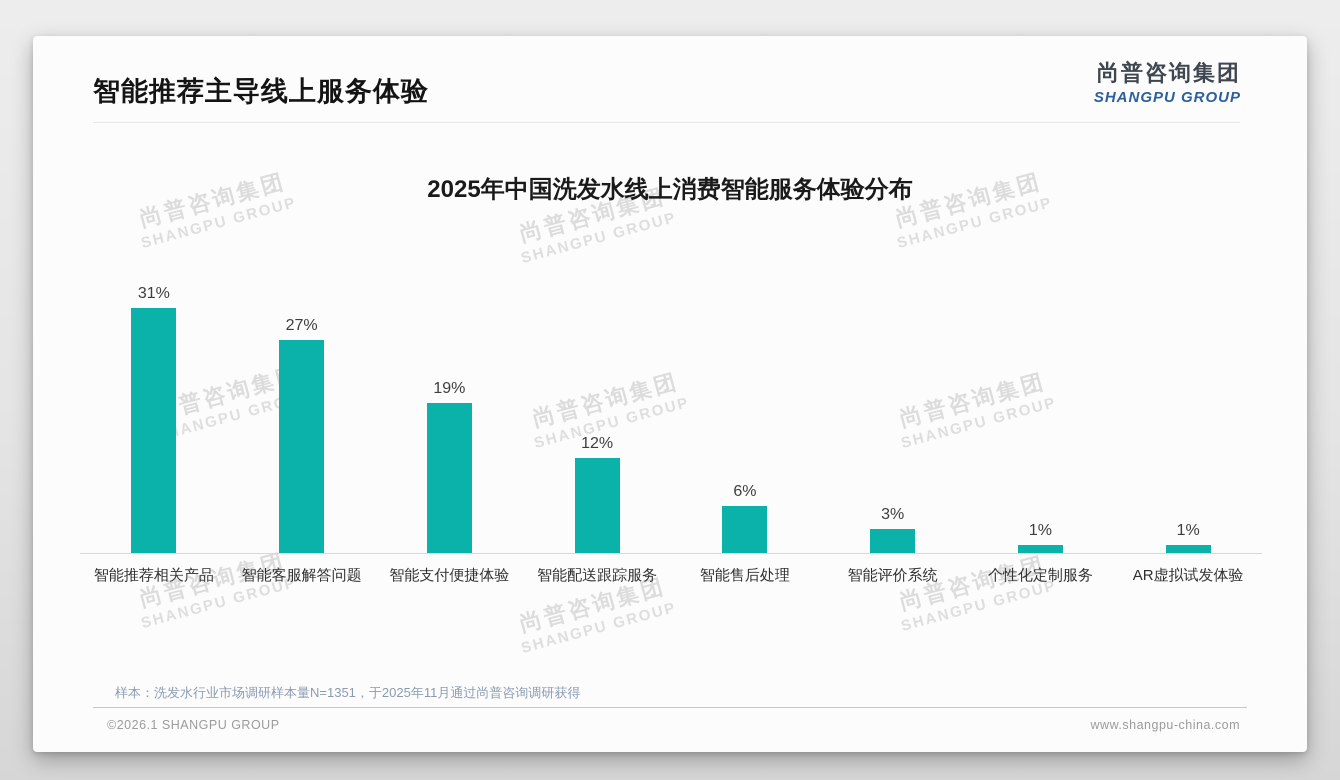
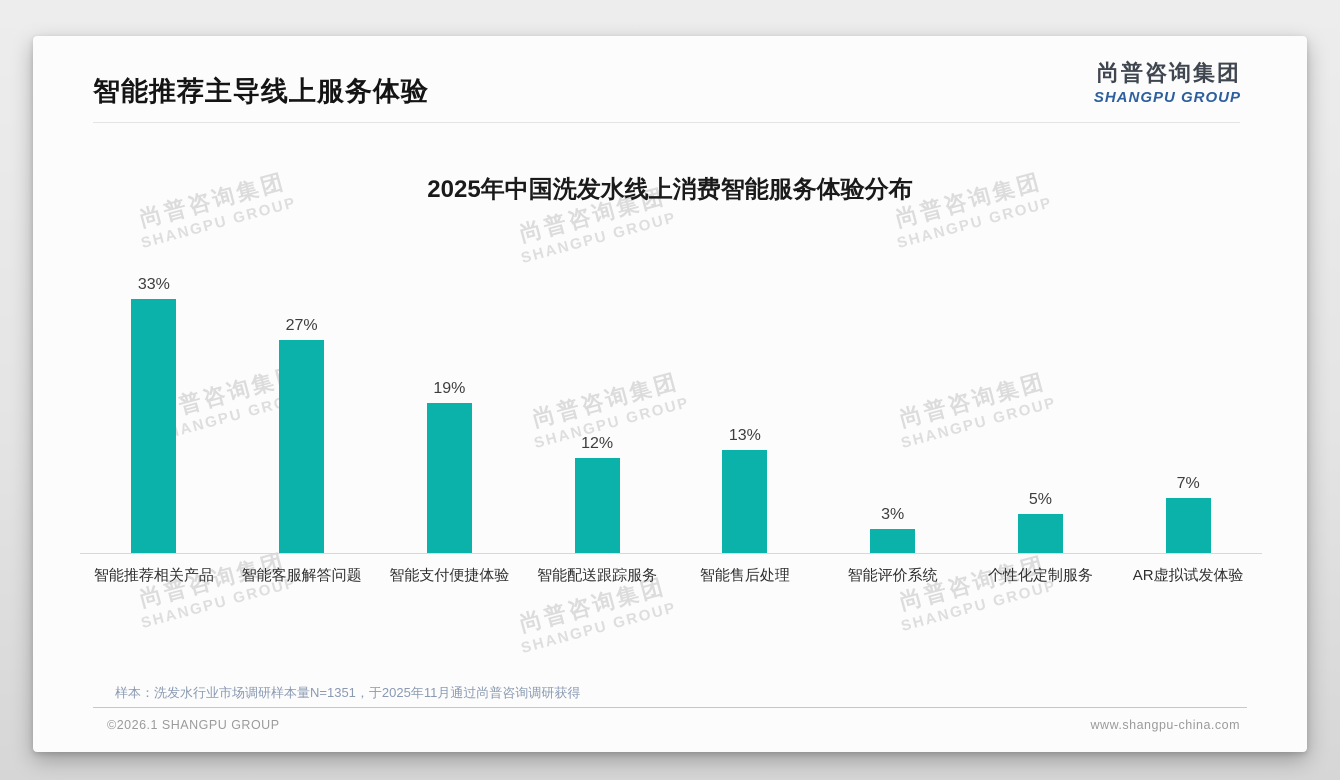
智能推荐相关产品: 31% -> 33%
智能售后处理: 6% -> 13%
个性化定制服务: 1% -> 5%
AR虚拟试发体验: 1% -> 7%
